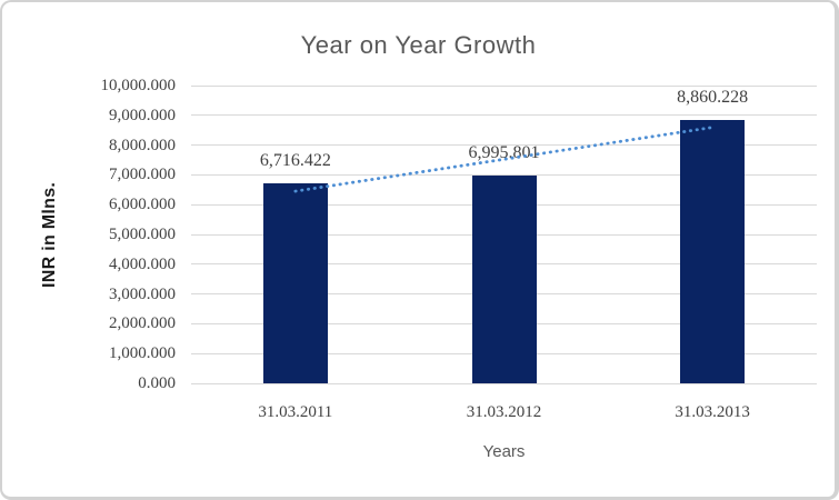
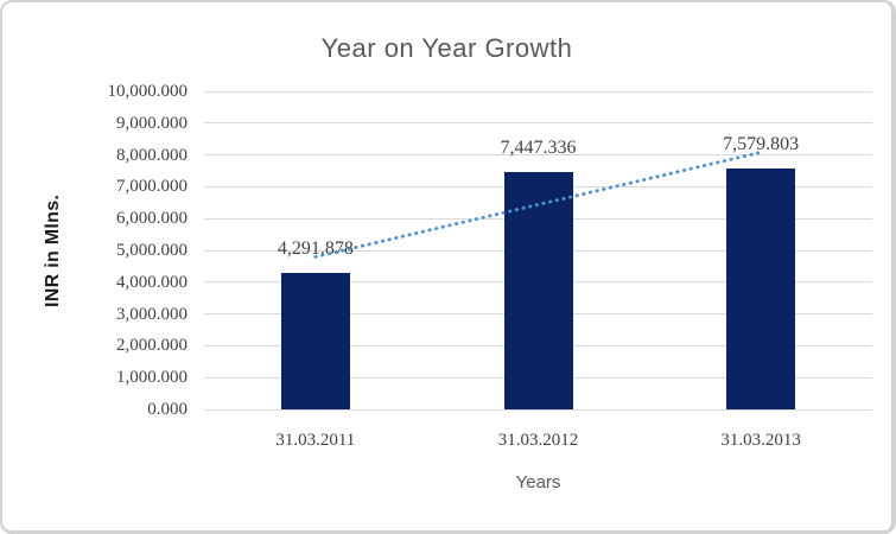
31.03.2011: 6,716.422 -> 4,291.878
31.03.2012: 6,995.801 -> 7,447.336
31.03.2013: 8,860.228 -> 7,579.803
